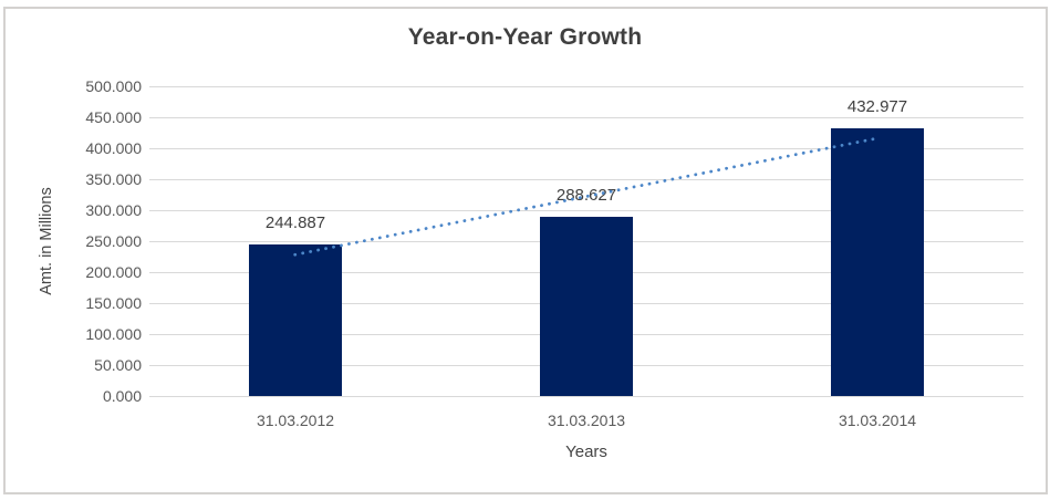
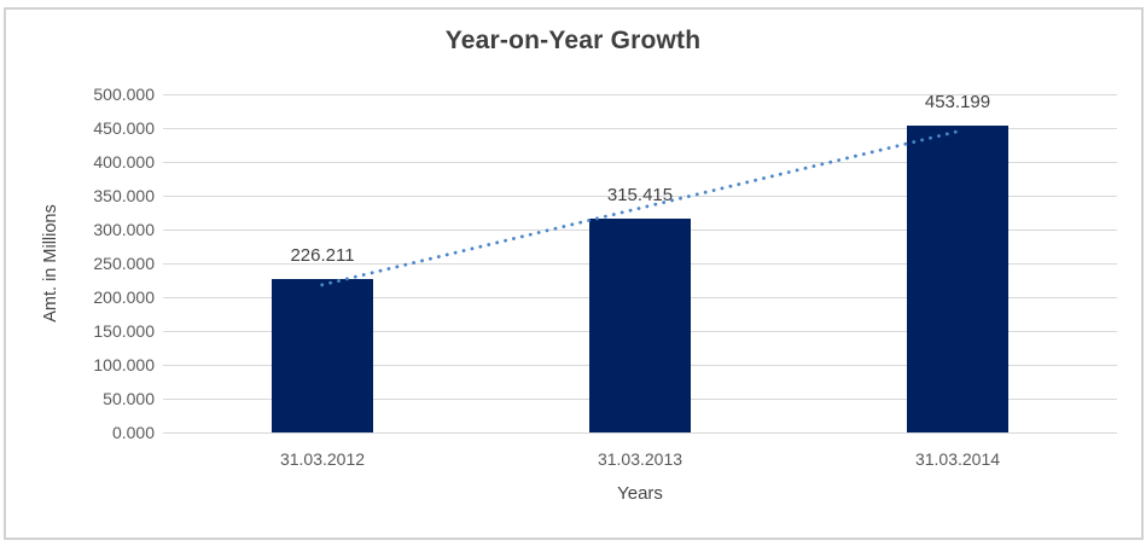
31.03.2012: 244.887 -> 226.211
31.03.2013: 288.627 -> 315.415
31.03.2014: 432.977 -> 453.199
